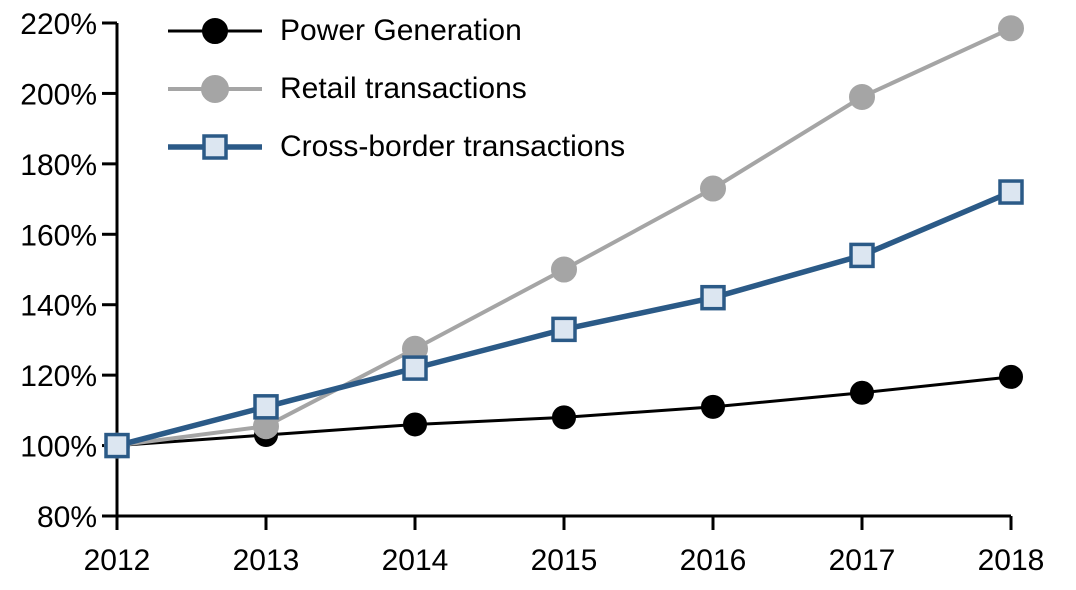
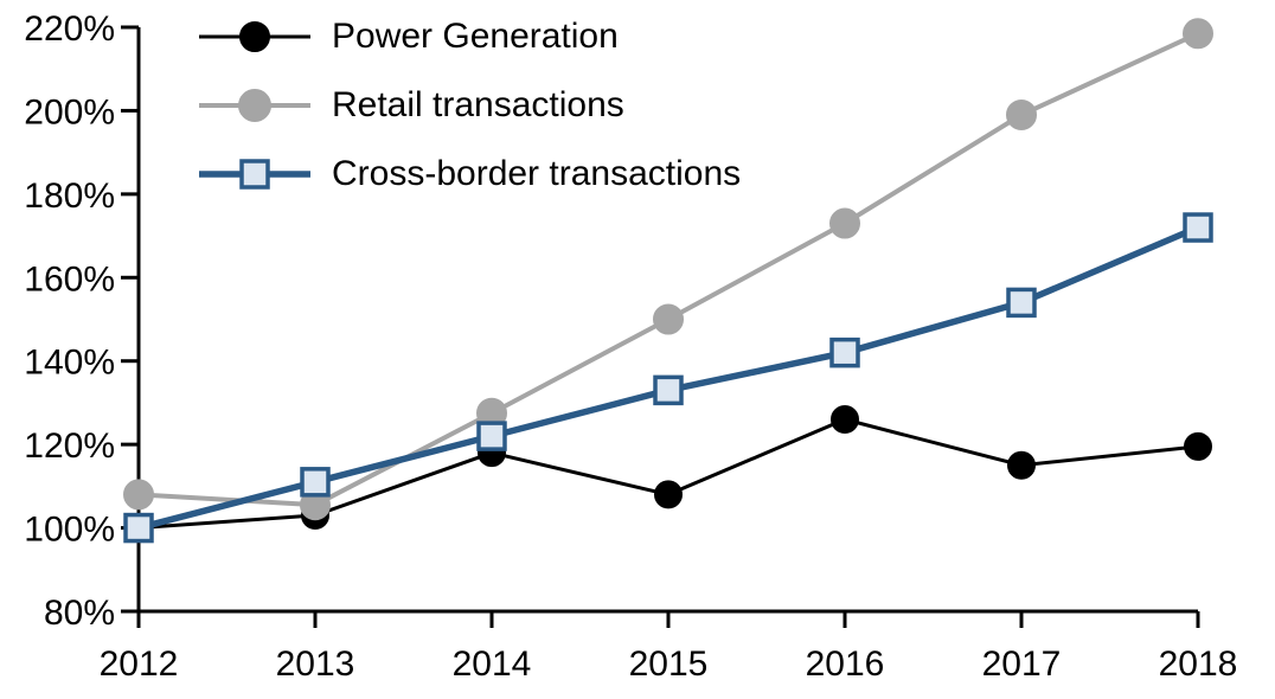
Retail transactions/2012: 100% -> 108%
Power Generation/2014: 106% -> 118%
Power Generation/2016: 111% -> 126%
